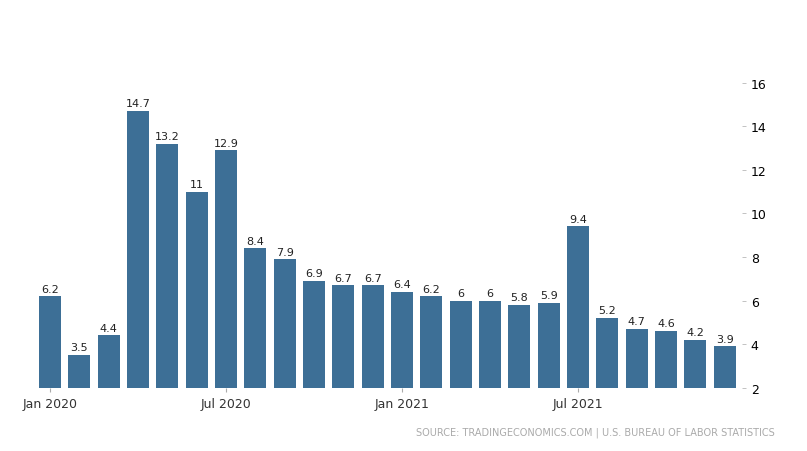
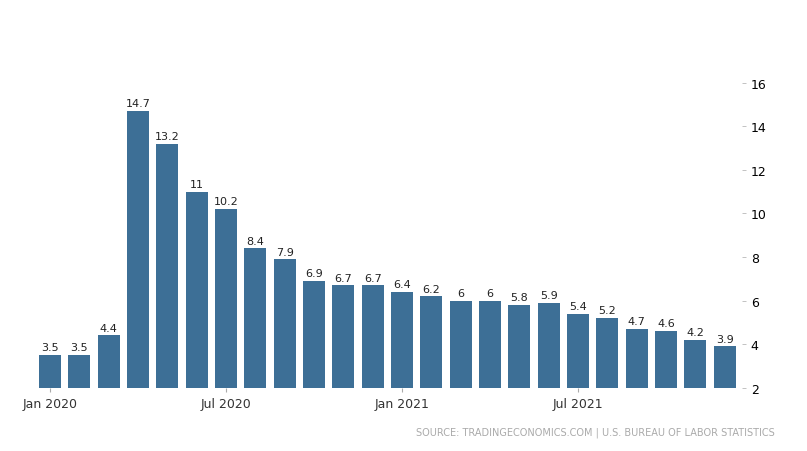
Jan 2020: 6.2 -> 3.5
Jul 2020: 12.9 -> 10.2
Jul 2021: 9.4 -> 5.4
